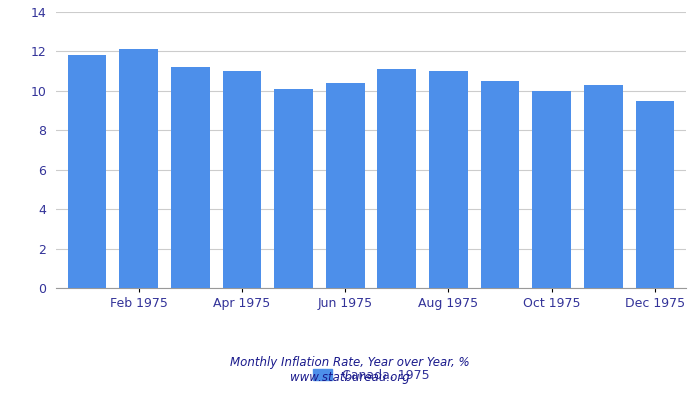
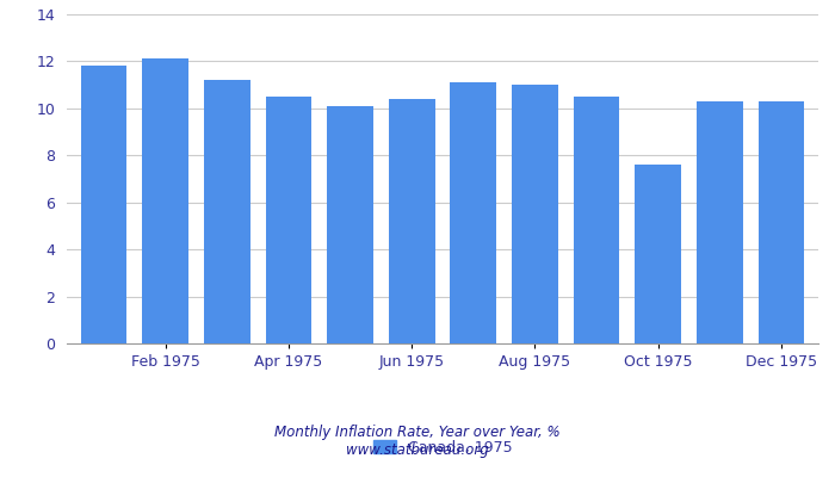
Apr 1975: 11.0 -> 10.5
Oct 1975: 10.0 -> 7.6
Dec 1975: 9.5 -> 10.3
